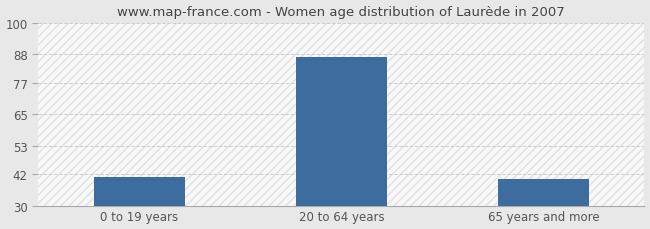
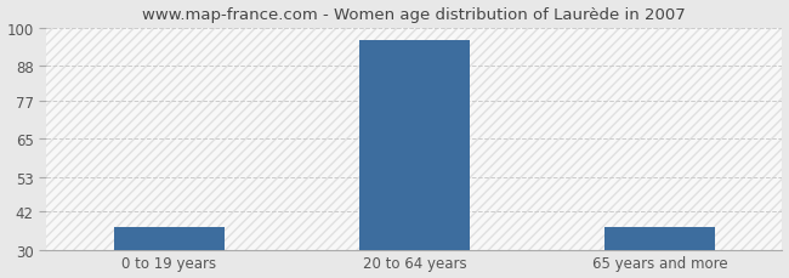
0 to 19 years: 41 -> 37
20 to 64 years: 87 -> 96
65 years and more: 40 -> 37
